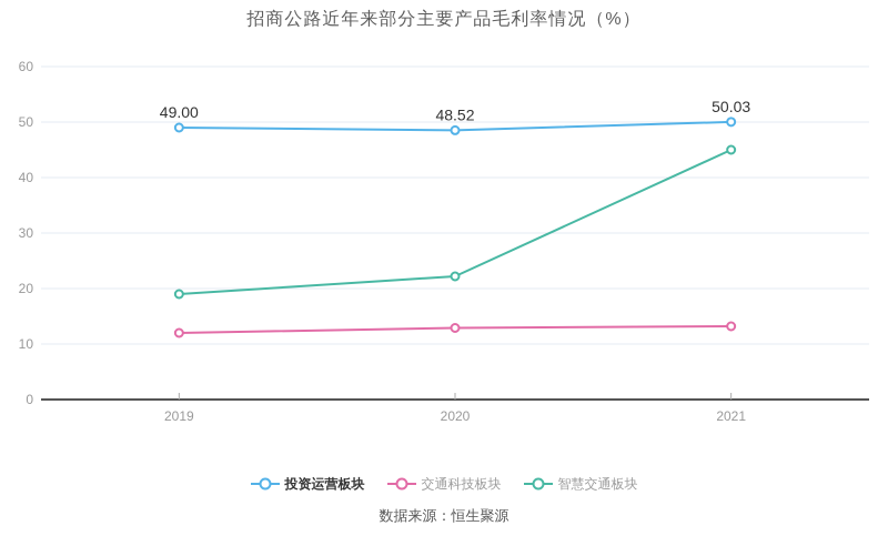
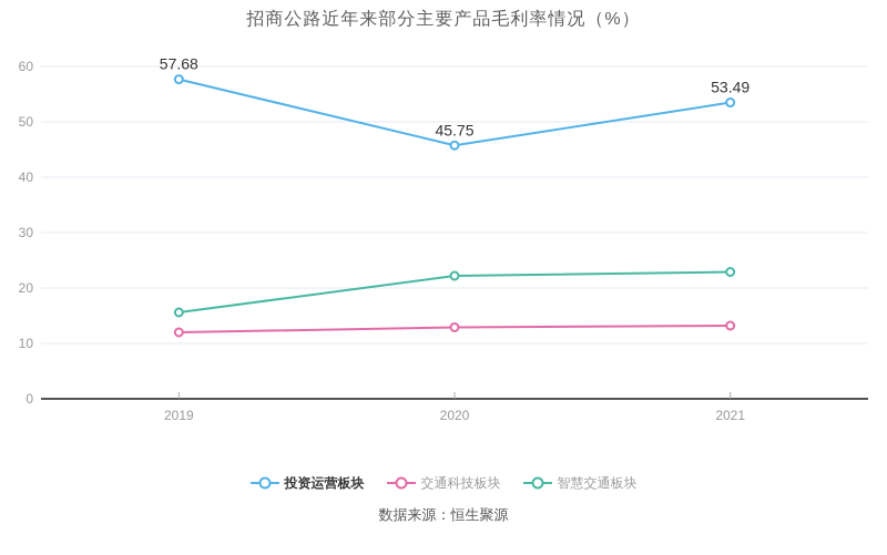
投资运营板块/2019: 49.00 -> 57.68
智慧交通板块/2019: 19 -> 16
投资运营板块/2020: 48.52 -> 45.75
投资运营板块/2021: 50.03 -> 53.49
智慧交通板块/2021: 45 -> 23
